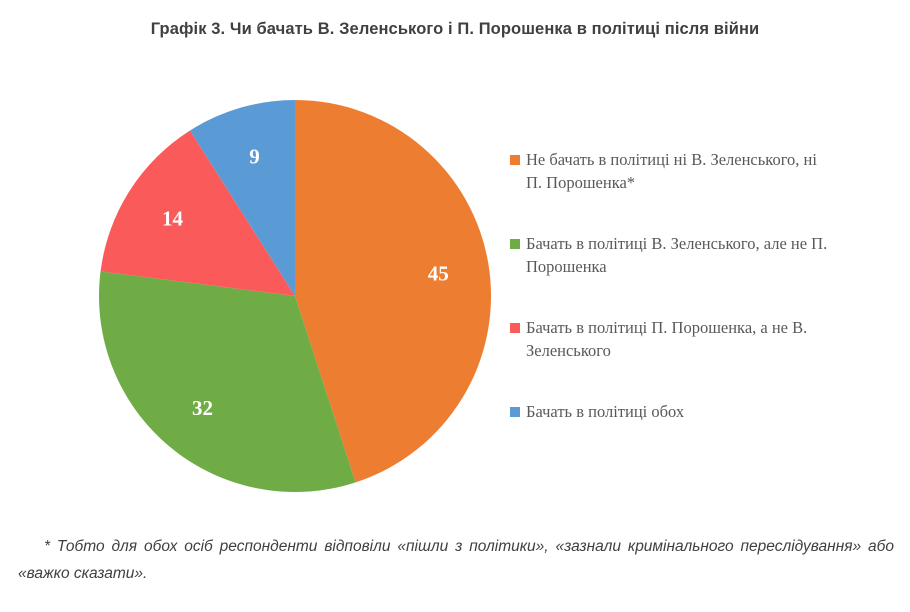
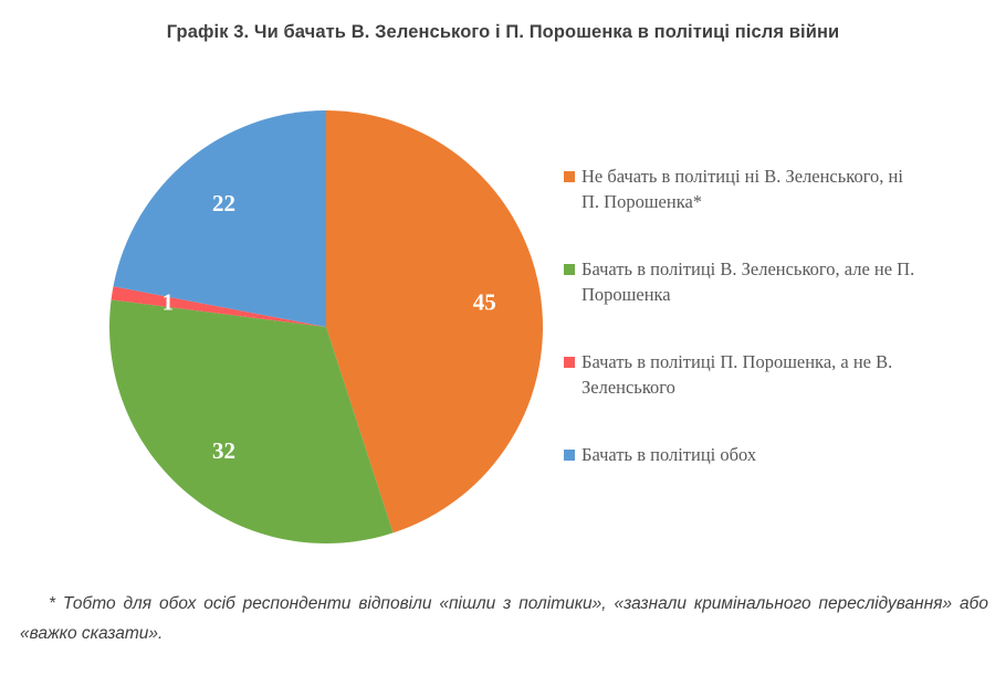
Бачать в політиці П. Порошенка, а не В. Зеленського: 14 -> 1
Бачать в політиці обох: 9 -> 22
